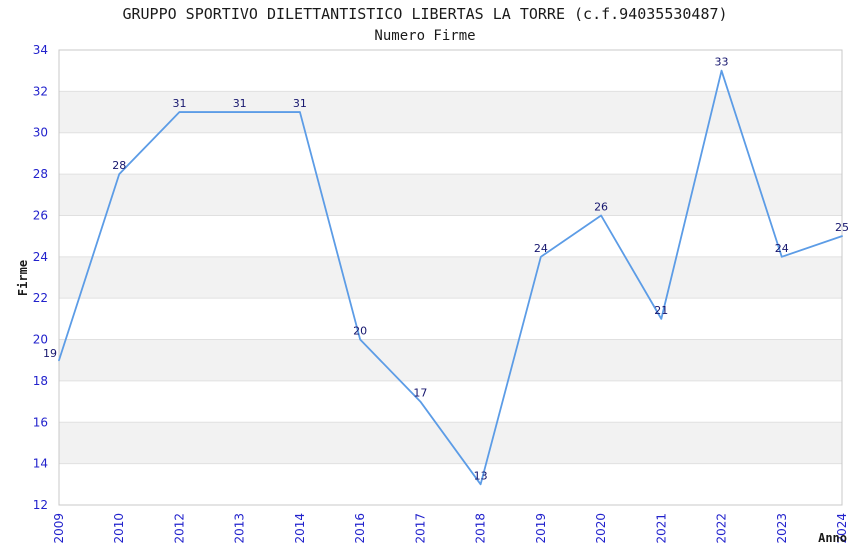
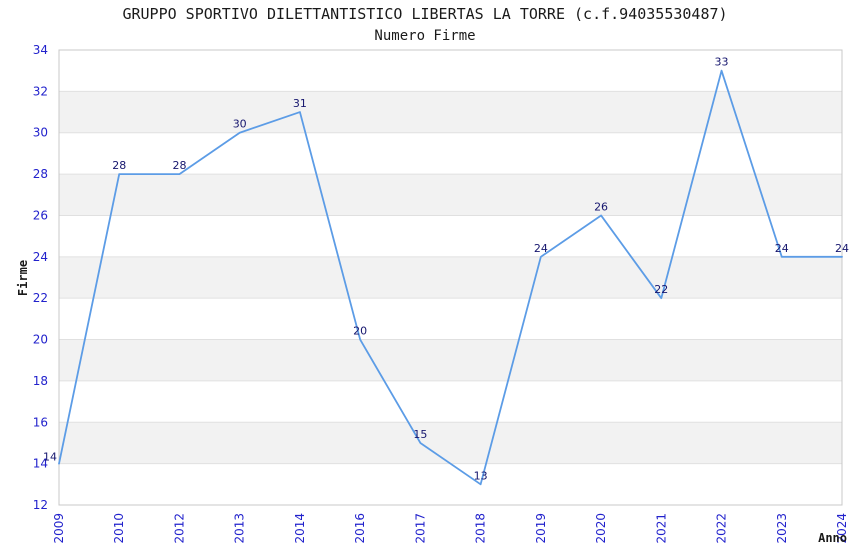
2009: 19 -> 14
2012: 31 -> 28
2013: 31 -> 30
2017: 17 -> 15
2021: 21 -> 22
2024: 25 -> 24
